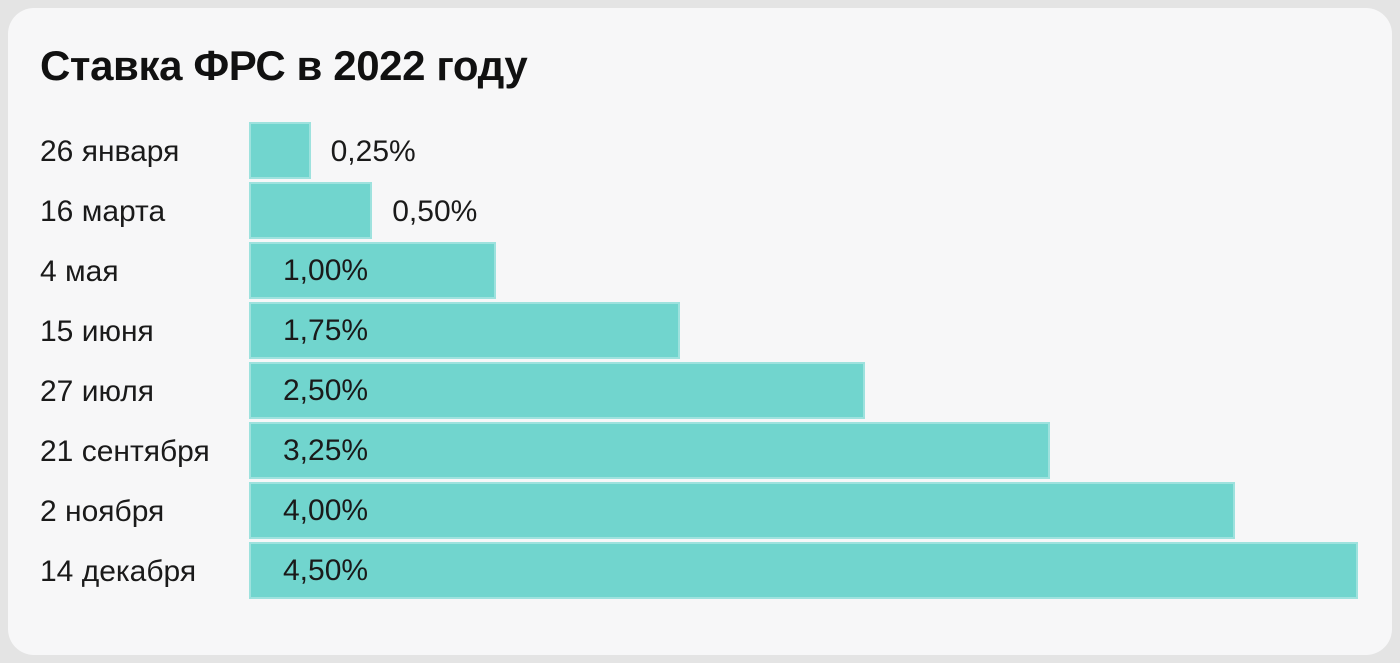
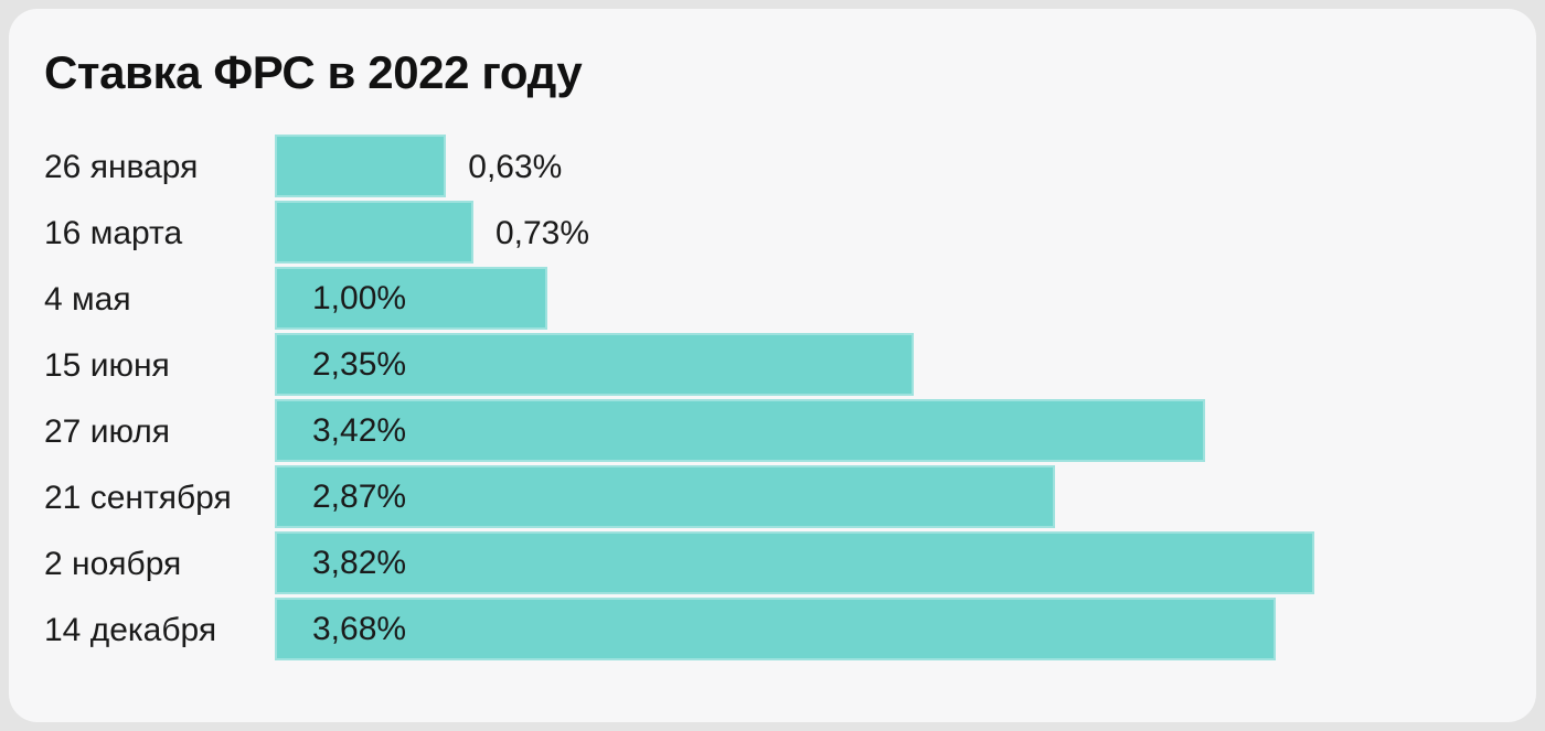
26 января: 0,25% -> 0,63%
16 марта: 0,50% -> 0,73%
15 июня: 1,75% -> 2,35%
27 июля: 2,50% -> 3,42%
21 сентября: 3,25% -> 2,87%
2 ноября: 4,00% -> 3,82%
14 декабря: 4,50% -> 3,68%
